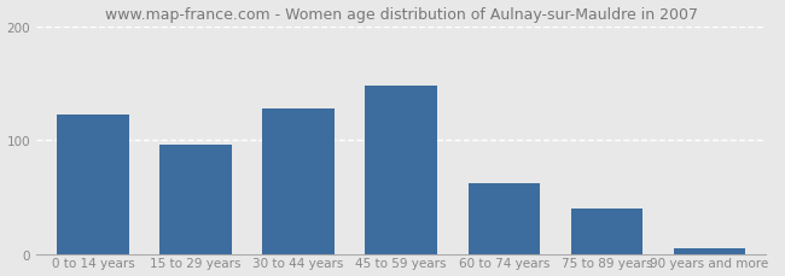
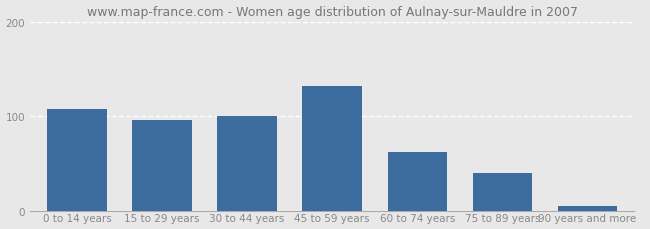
0 to 14 years: 122 -> 108
30 to 44 years: 128 -> 100
45 to 59 years: 148 -> 132
